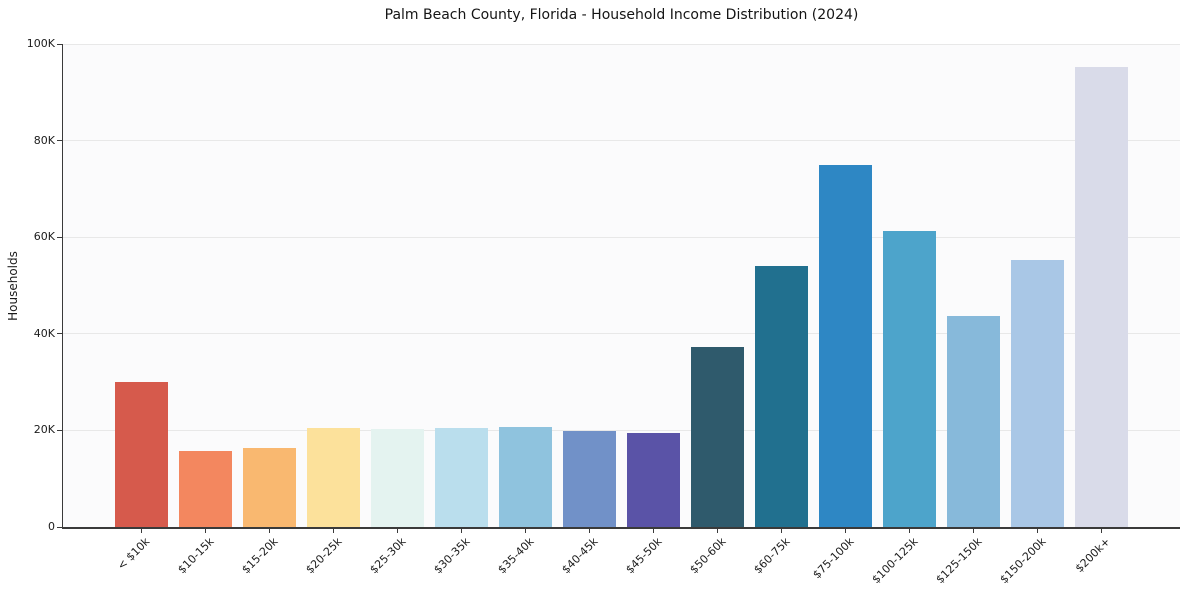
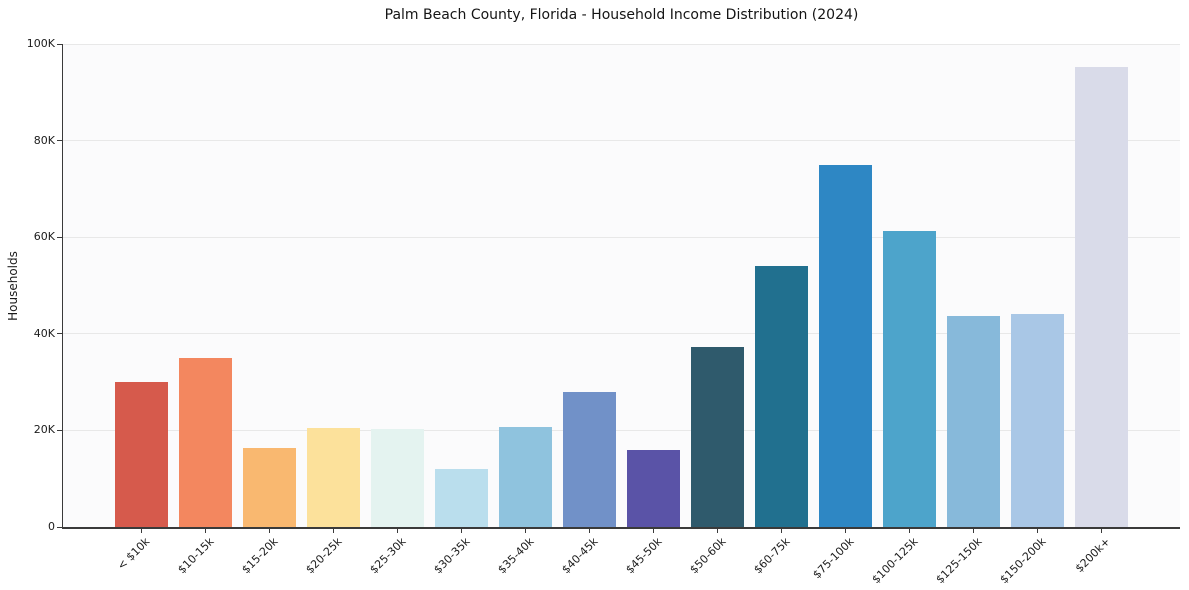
$10-15k: 16K -> 35K
$30-35k: 20K -> 12K
$40-45k: 20K -> 28K
$45-50k: 19K -> 16K
$150-200k: 55K -> 44K
